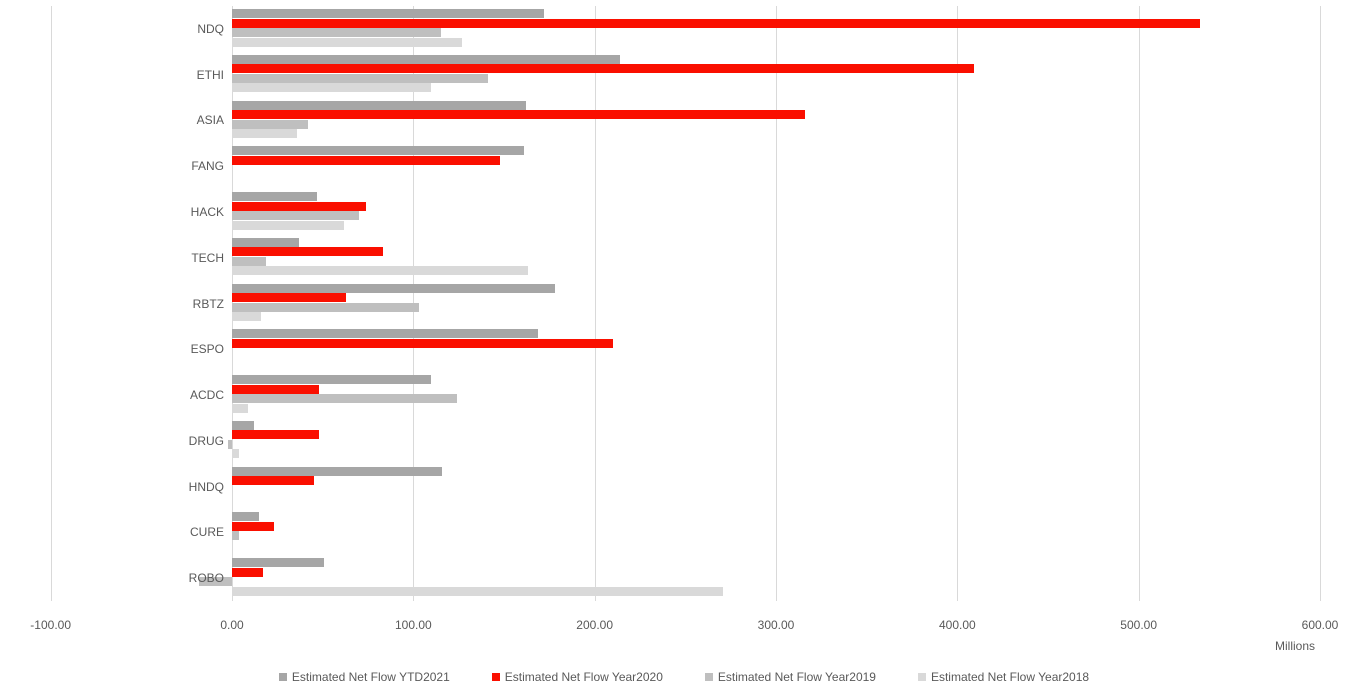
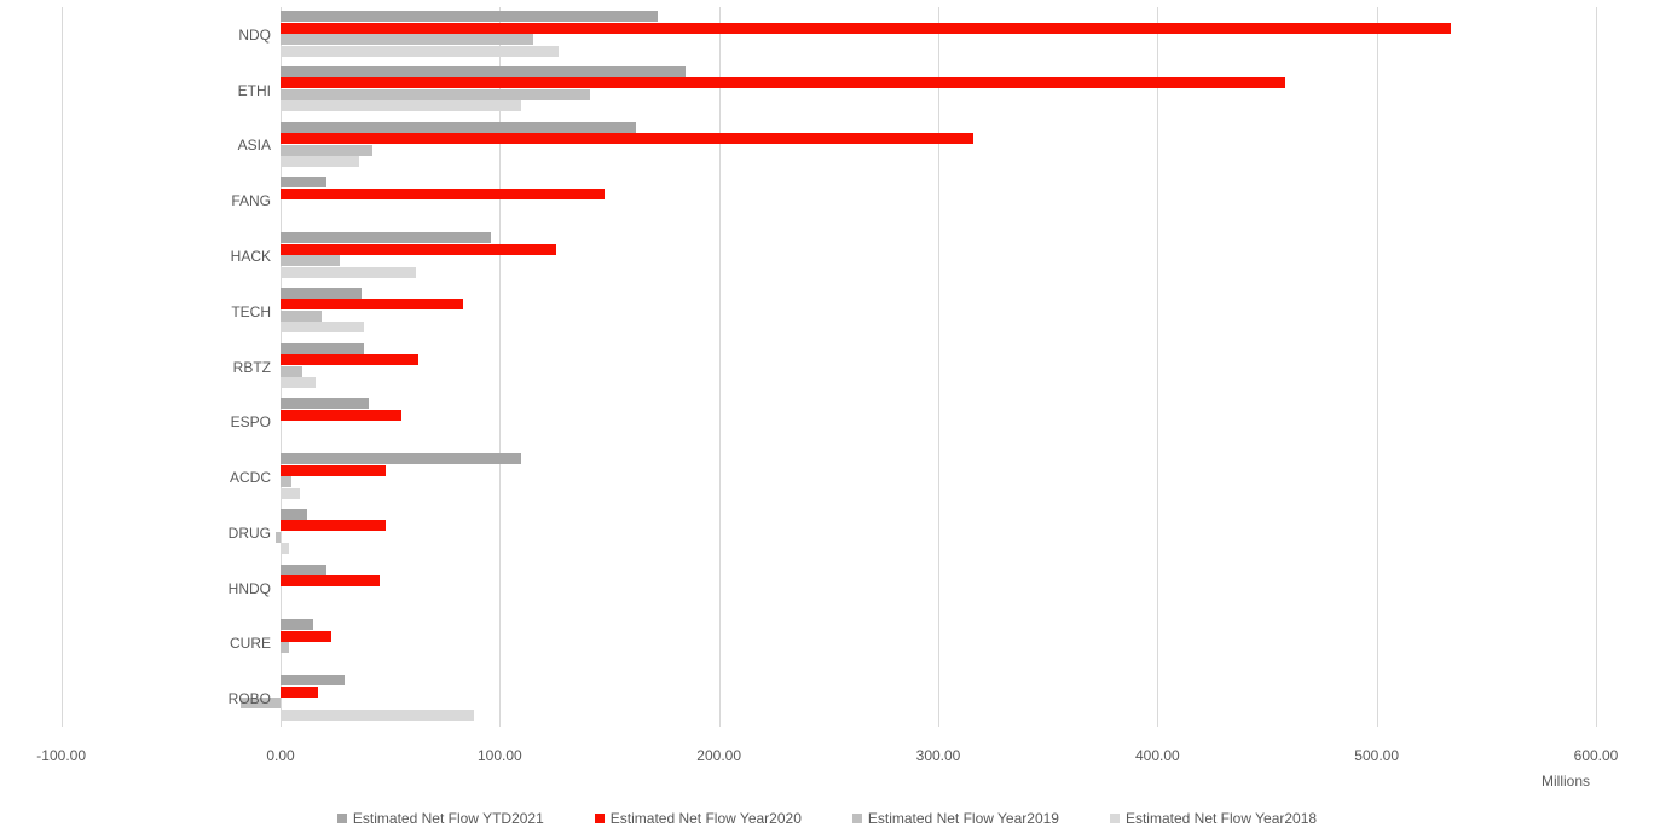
Estimated Net Flow YTD2021/ETHI: 214 -> 185
Estimated Net Flow Year2020/ETHI: 409 -> 458
Estimated Net Flow YTD2021/FANG: 161 -> 21
Estimated Net Flow YTD2021/HACK: 47 -> 96
Estimated Net Flow Year2020/HACK: 74 -> 126
Estimated Net Flow Year2019/HACK: 70 -> 27
Estimated Net Flow Year2018/TECH: 163 -> 38
Estimated Net Flow YTD2021/RBTZ: 178 -> 38
Estimated Net Flow Year2019/RBTZ: 103 -> 10
Estimated Net Flow YTD2021/ESPO: 169 -> 40
Estimated Net Flow Year2020/ESPO: 210 -> 55
Estimated Net Flow Year2019/ACDC: 124 -> 5
Estimated Net Flow YTD2021/HNDQ: 116 -> 21
Estimated Net Flow YTD2021/ROBO: 51 -> 29
Estimated Net Flow Year2018/ROBO: 271 -> 88
